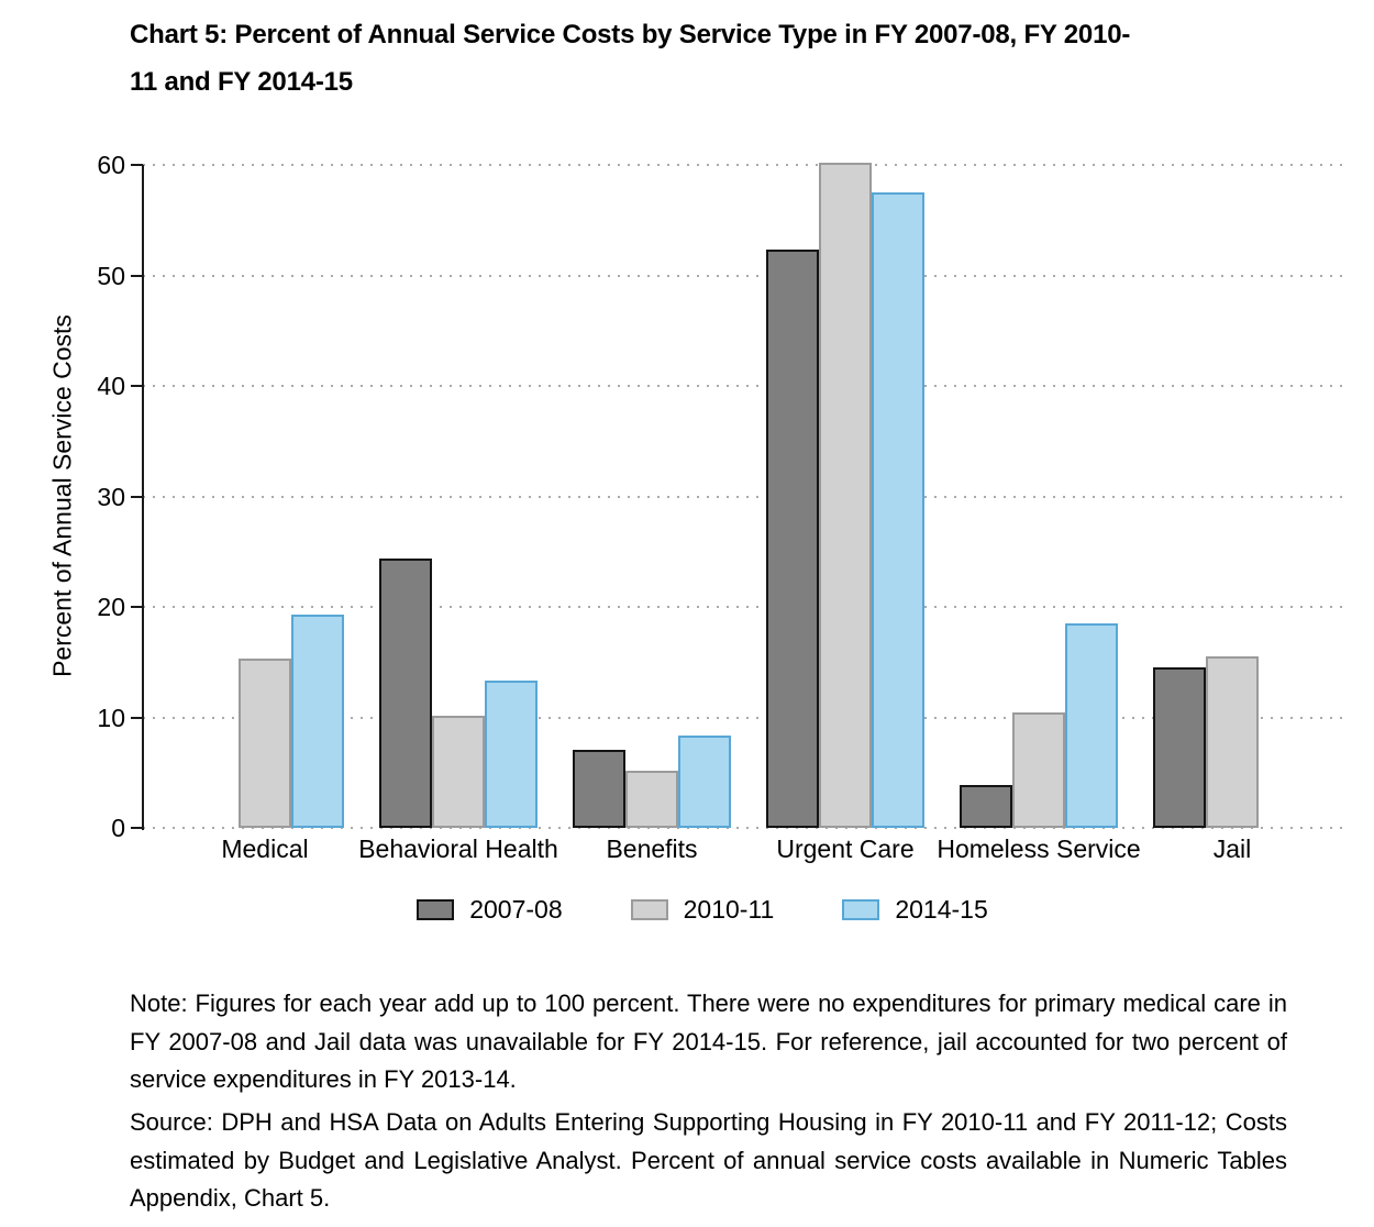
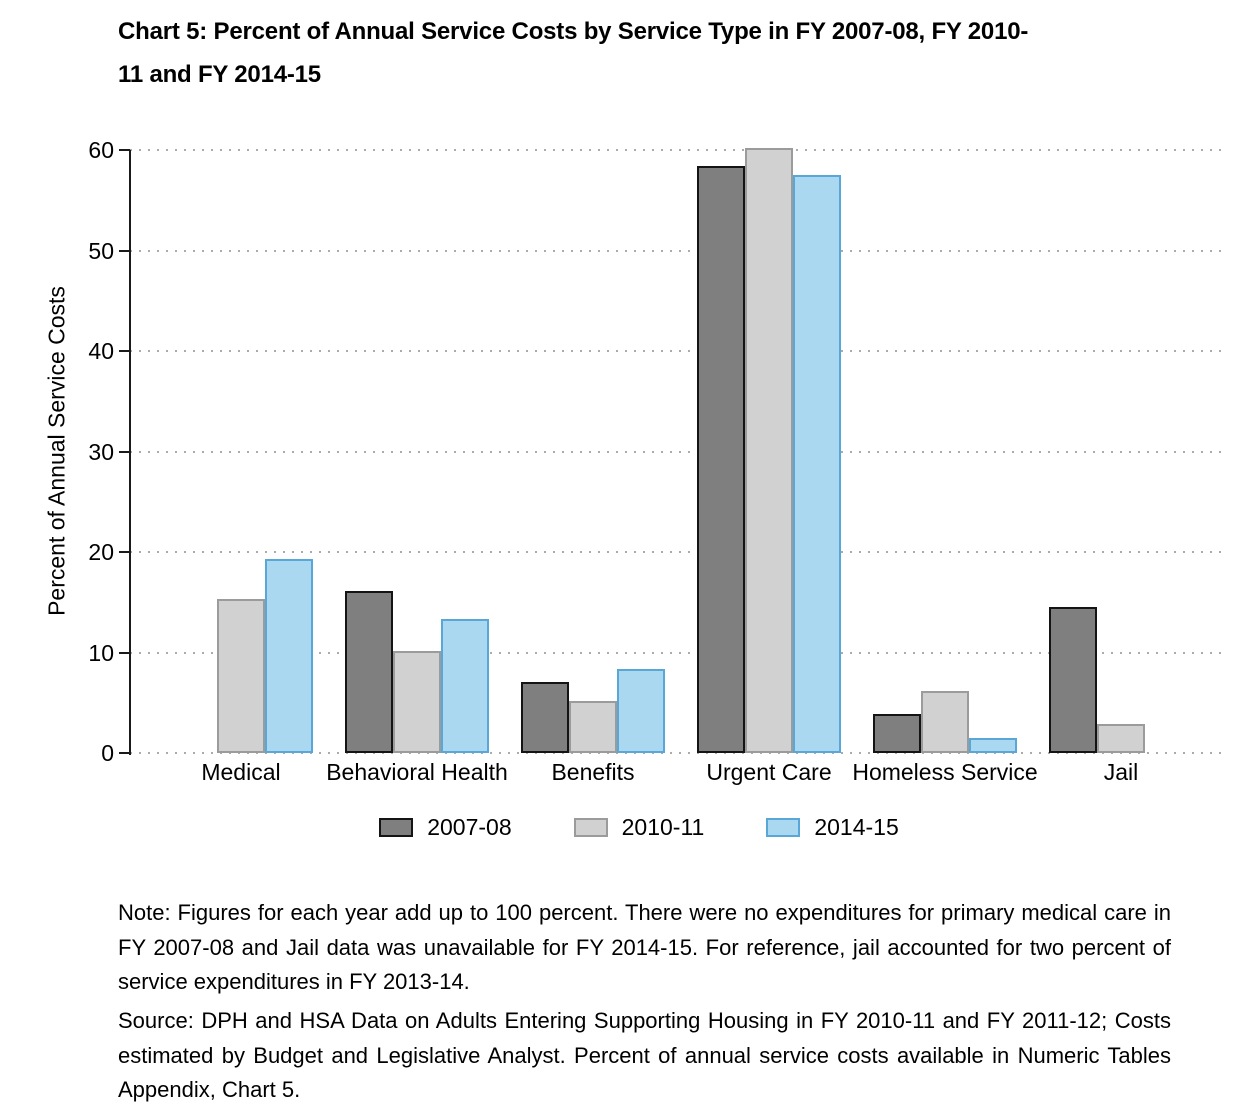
2007-08/Behavioral Health: 24.4 -> 16.1
2007-08/Urgent Care: 52.3 -> 58.4
2010-11/Homeless Service: 10.4 -> 6.2
2014-15/Homeless Service: 18.5 -> 1.5
2010-11/Jail: 15.5 -> 2.9
